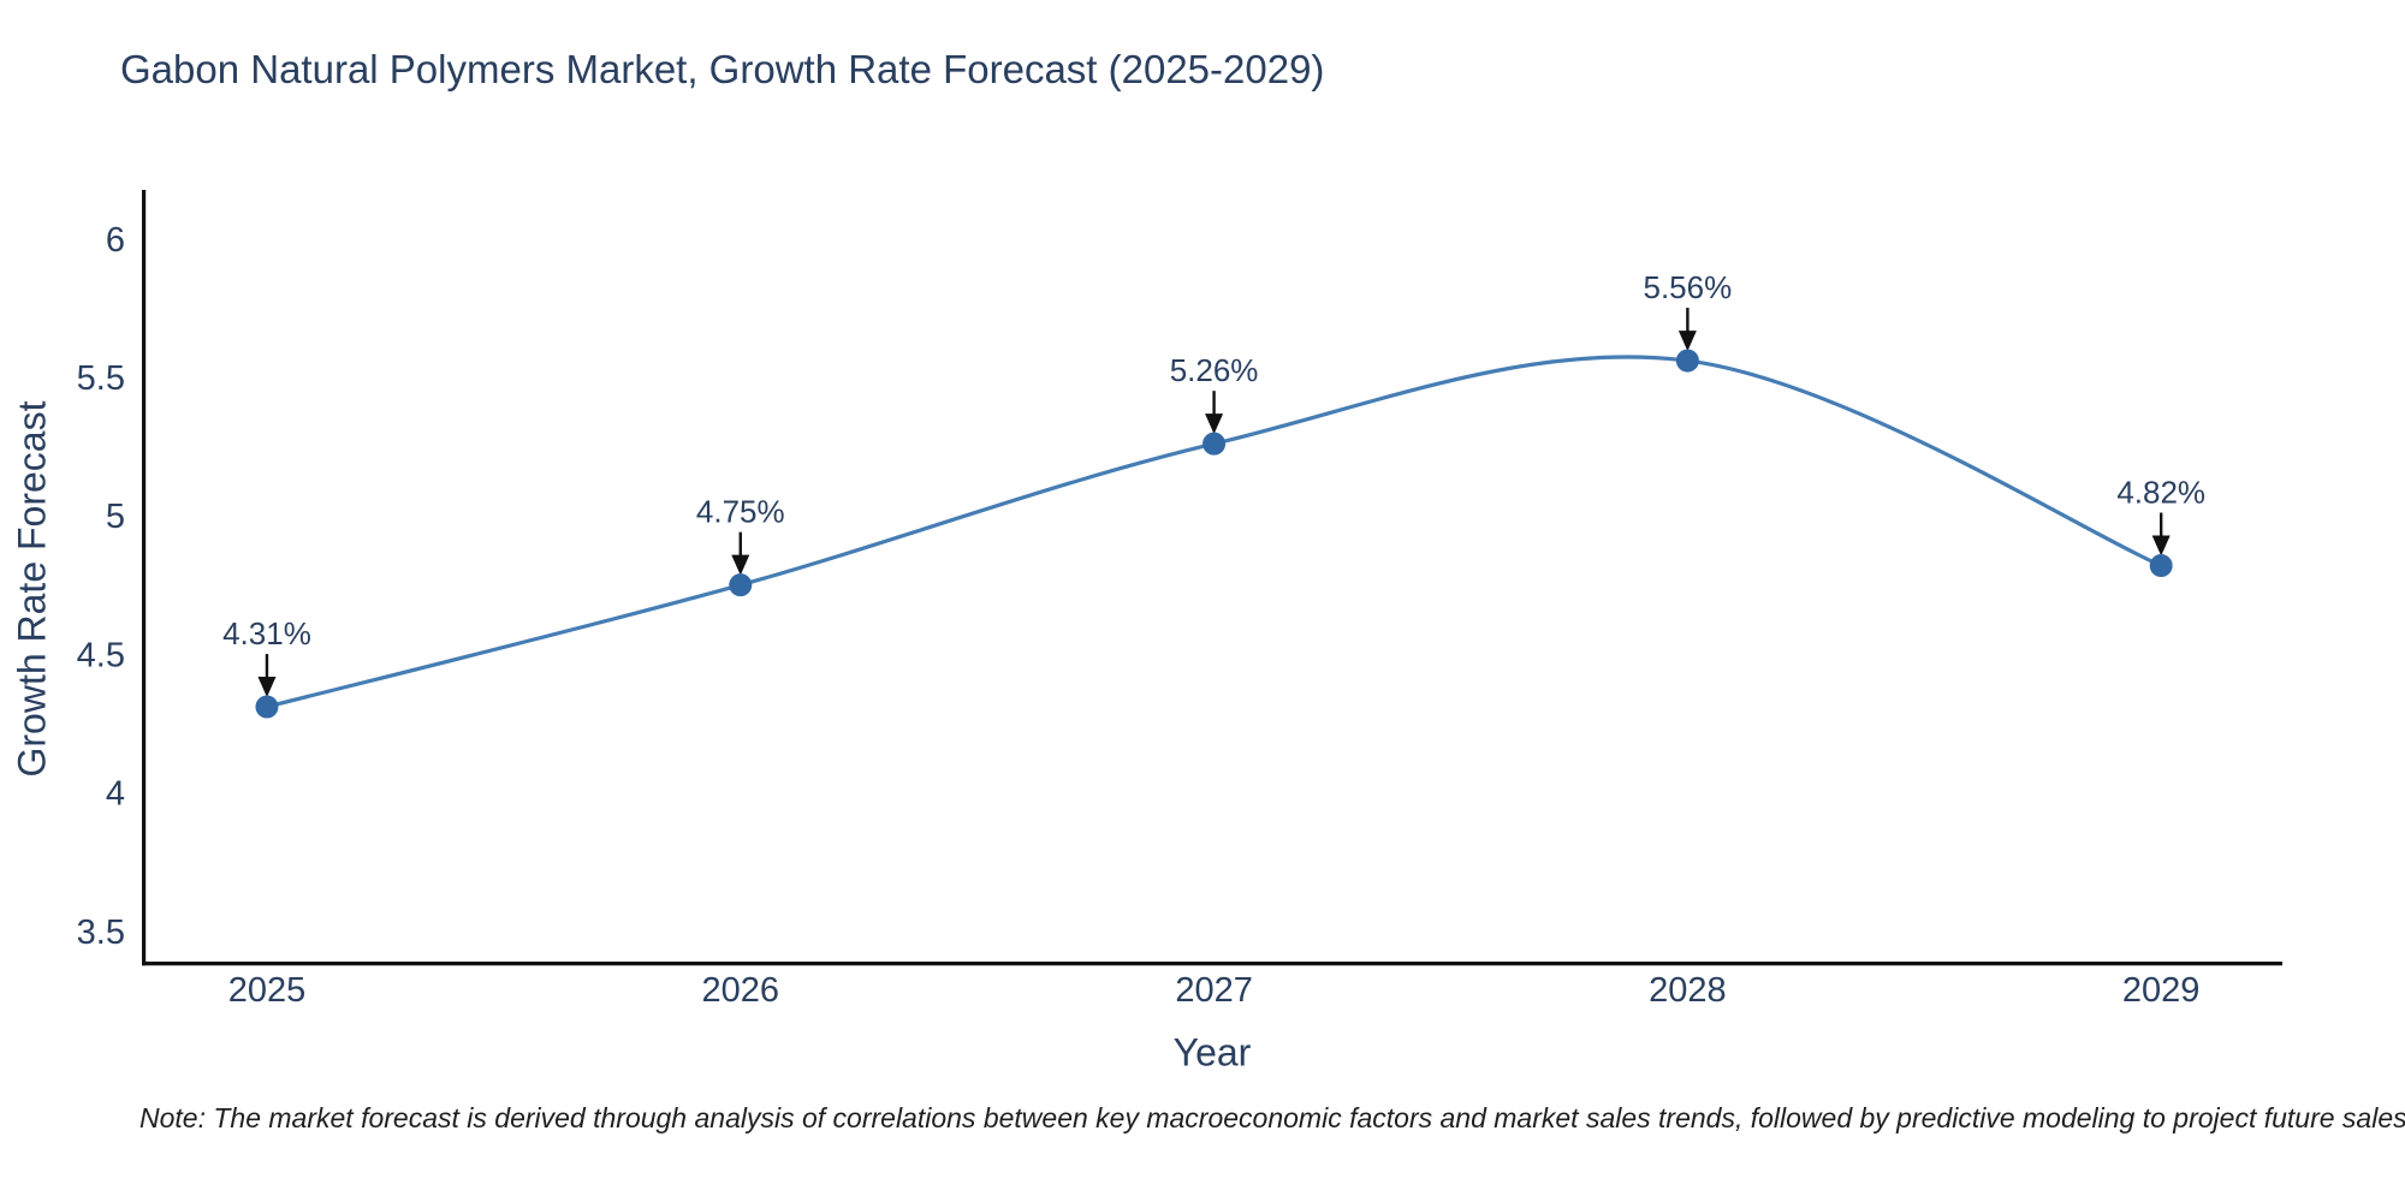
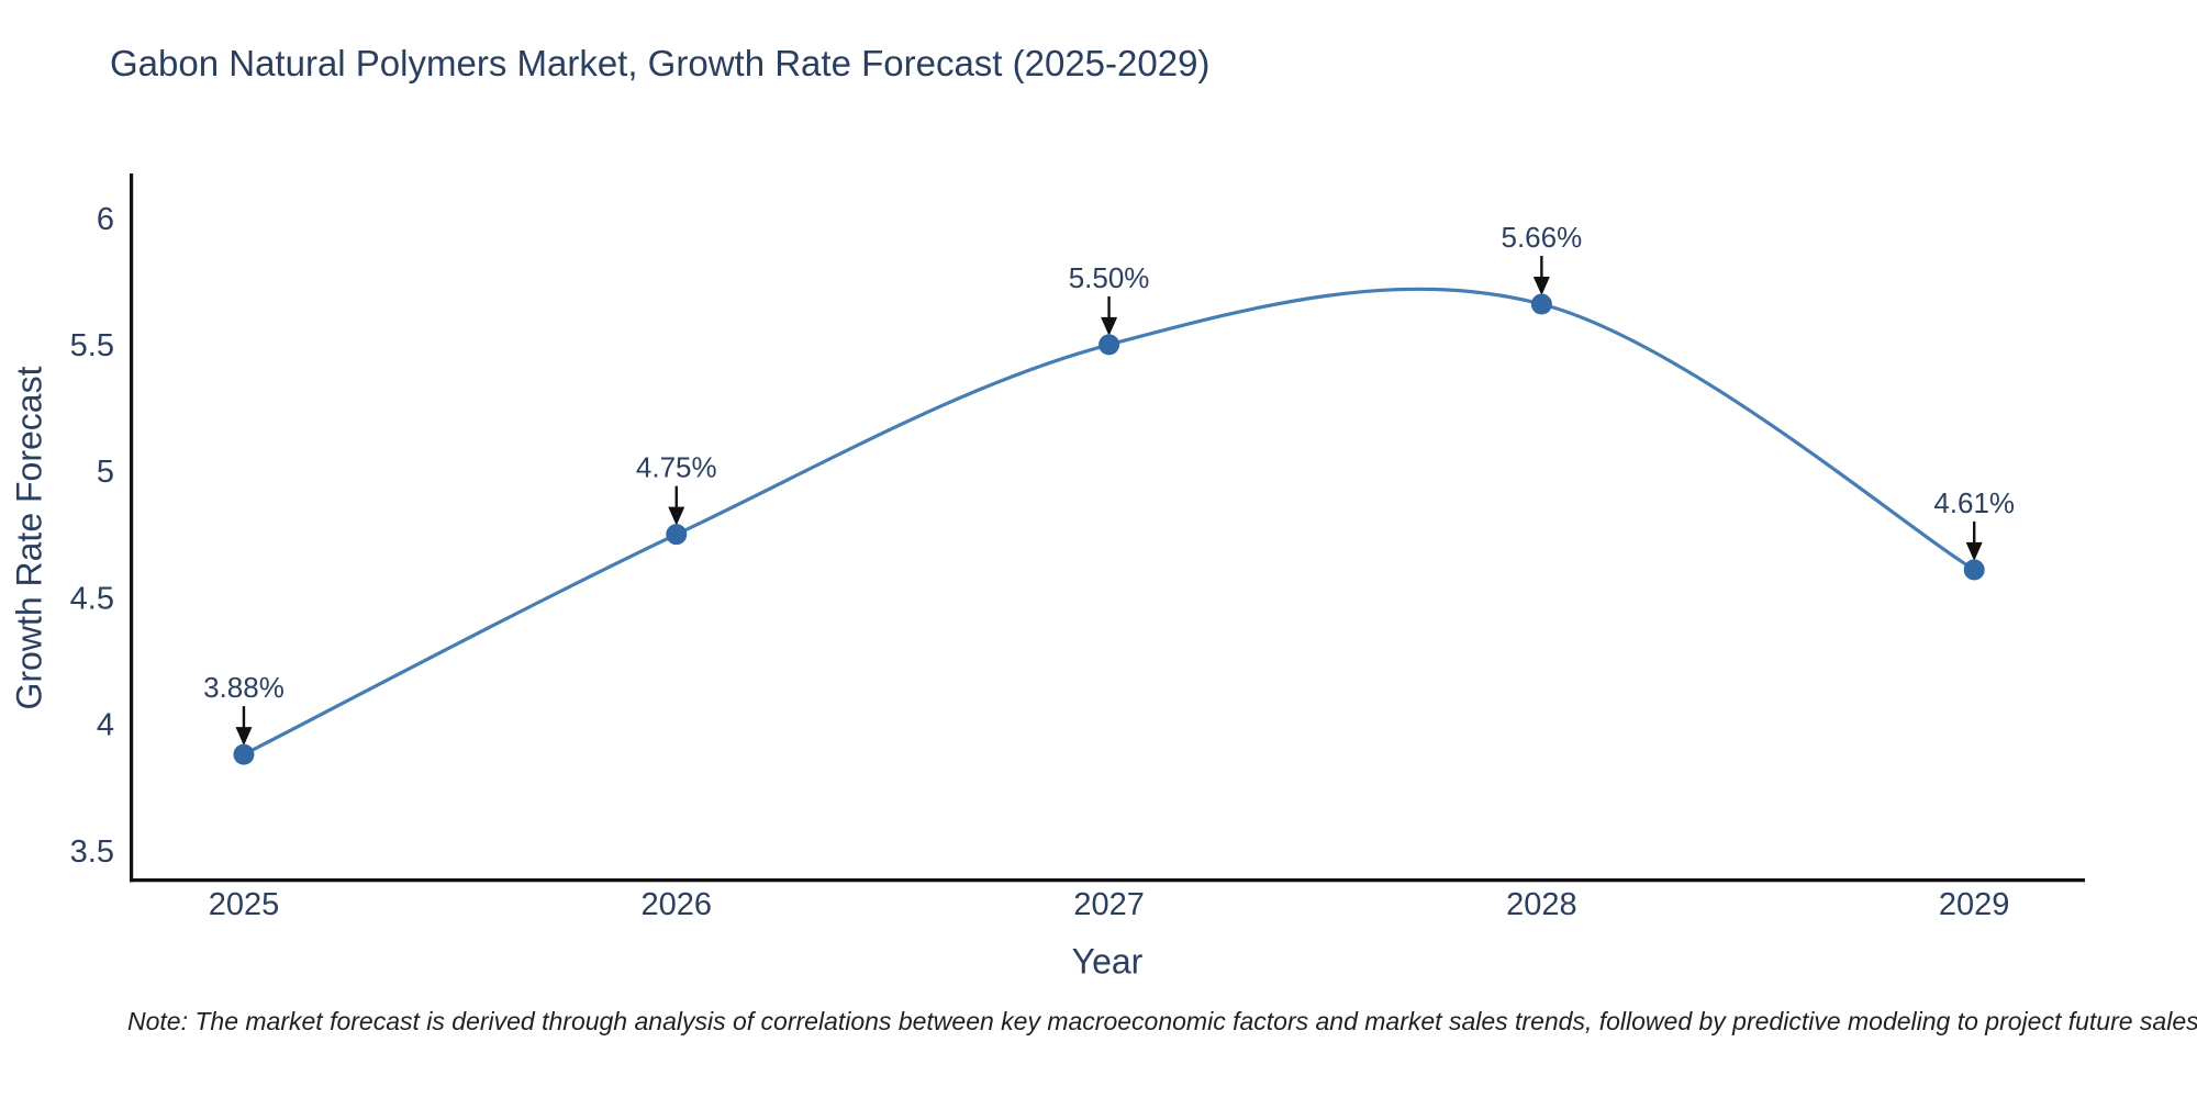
2025: 4.31% -> 3.88%
2027: 5.26% -> 5.50%
2028: 5.56% -> 5.66%
2029: 4.82% -> 4.61%
